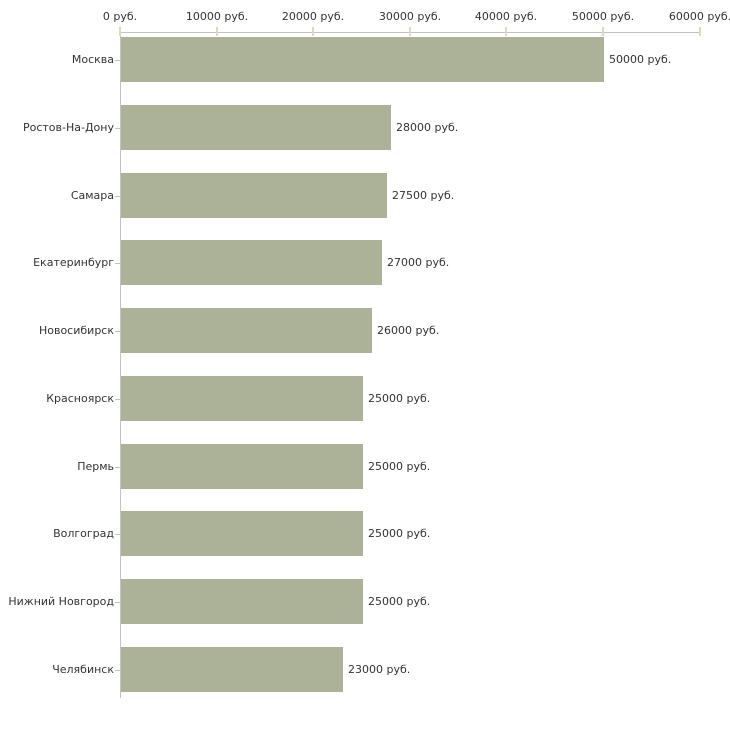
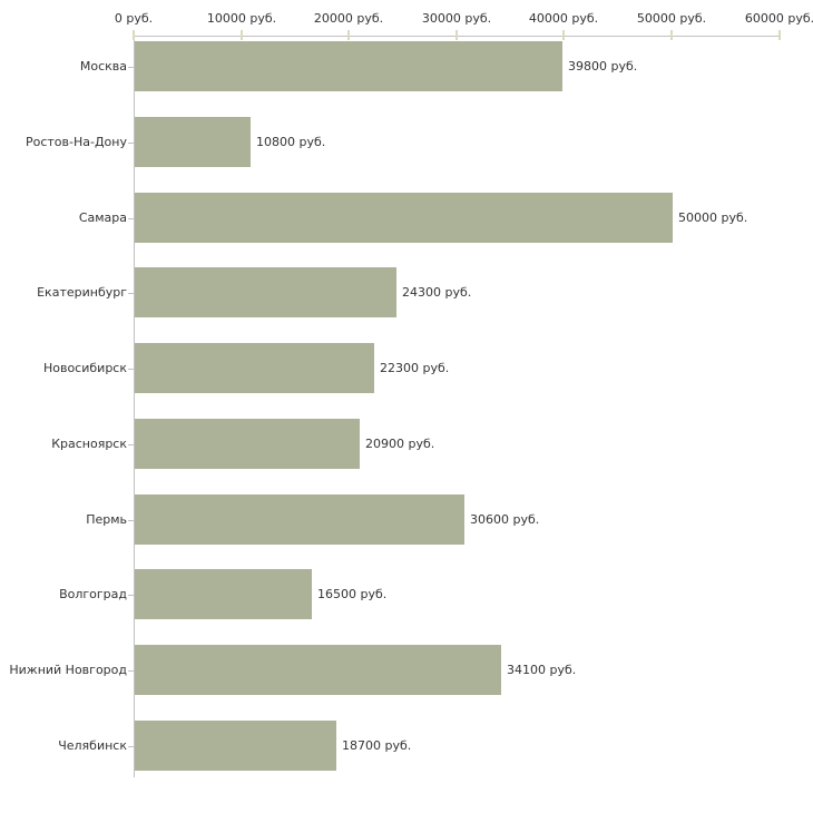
Москва: 50000 -> 39800
Ростов-На-Дону: 28000 -> 10800
Самара: 27500 -> 50000
Екатеринбург: 27000 -> 24300
Новосибирск: 26000 -> 22300
Красноярск: 25000 -> 20900
Пермь: 25000 -> 30600
Волгоград: 25000 -> 16500
Нижний Новгород: 25000 -> 34100
Челябинск: 23000 -> 18700
